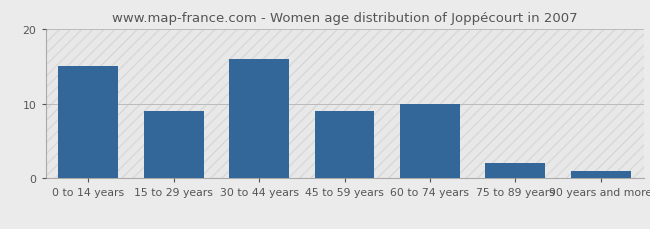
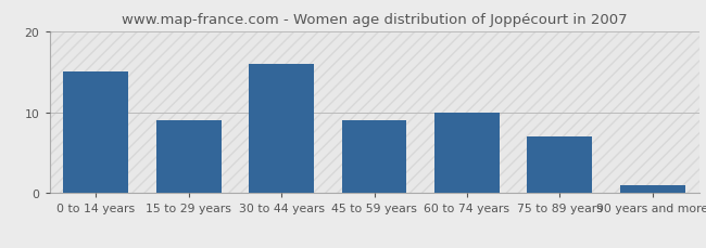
75 to 89 years: 2 -> 7
